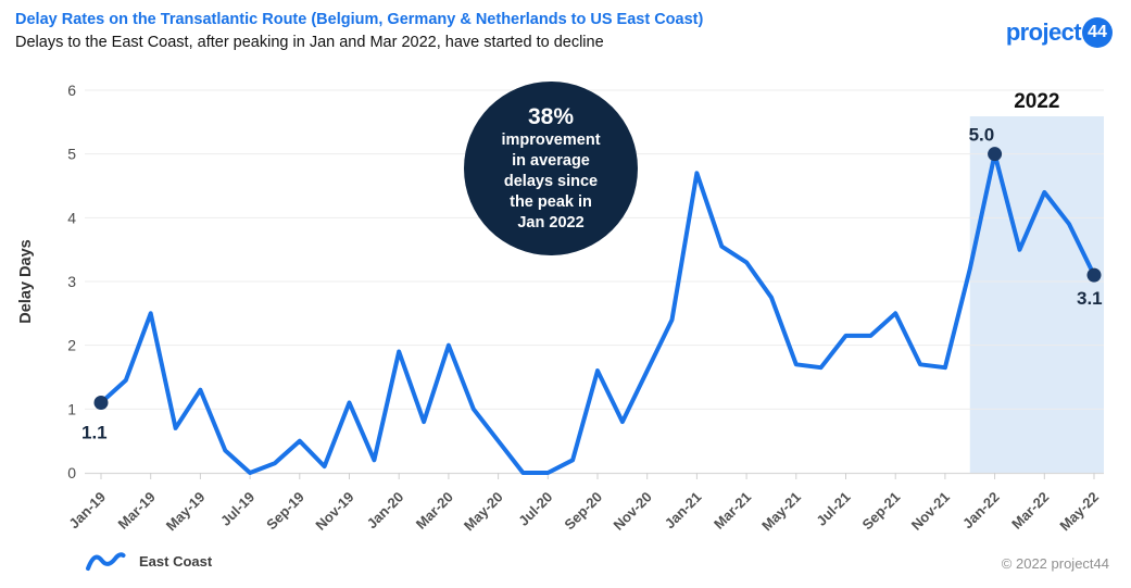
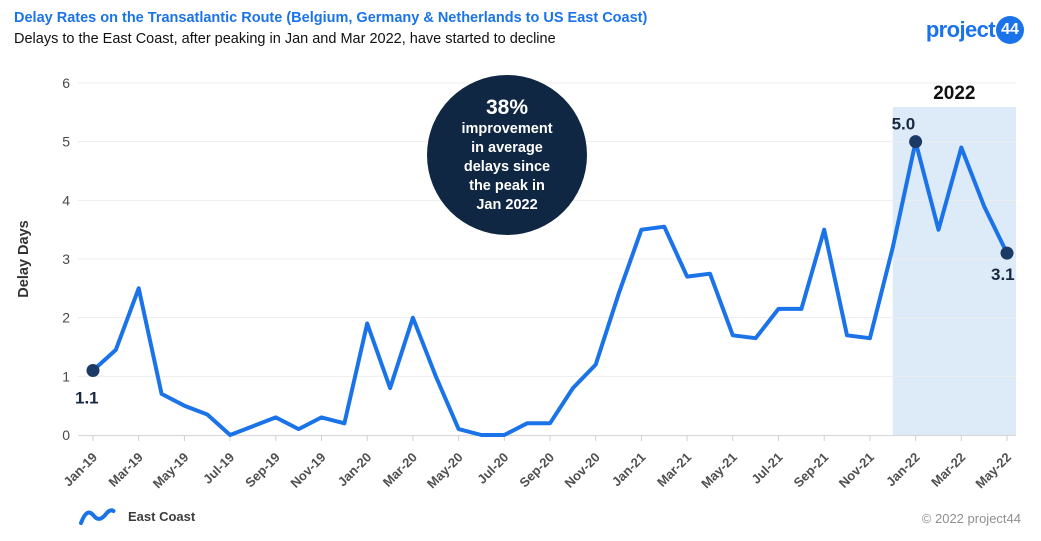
May-19: 1.3 -> 0.5
Sep-19: 0.5 -> 0.3
Nov-19: 1.1 -> 0.3
May-20: 0.5 -> 0.1
Sep-20: 1.6 -> 0.2
Nov-20: 1.6 -> 1.2
Jan-21: 4.7 -> 3.5
Mar-21: 3.3 -> 2.7
Sep-21: 2.5 -> 3.5
Mar-22: 4.4 -> 4.9
